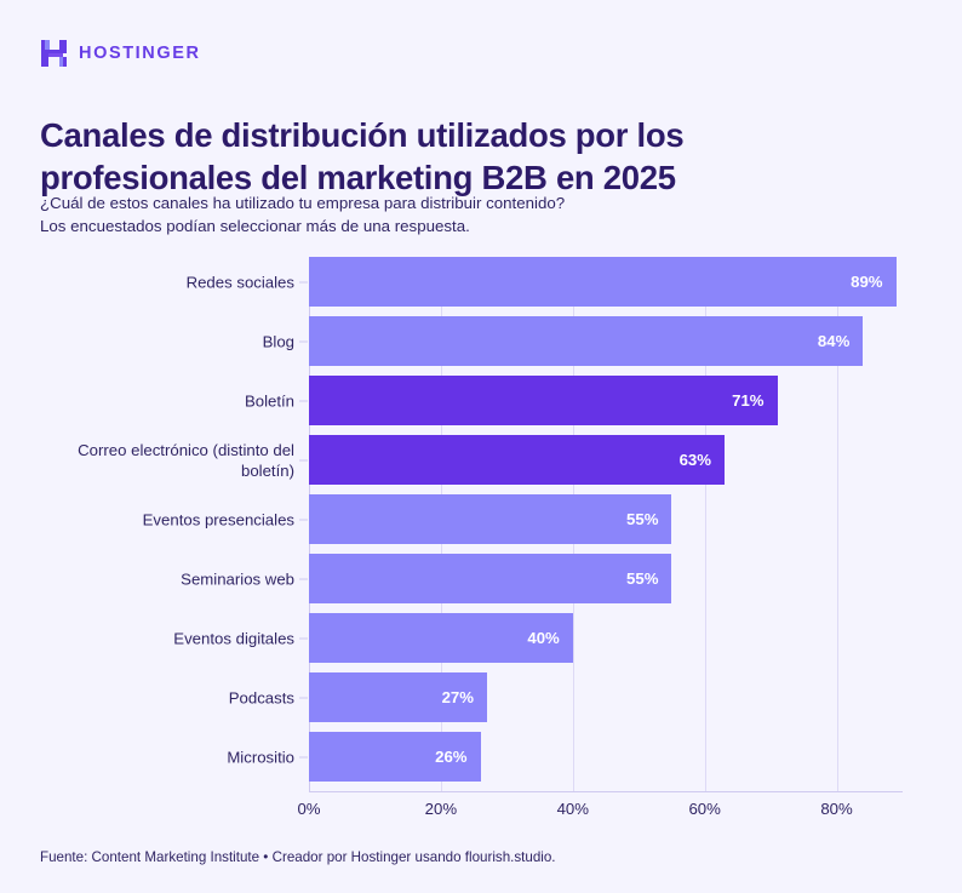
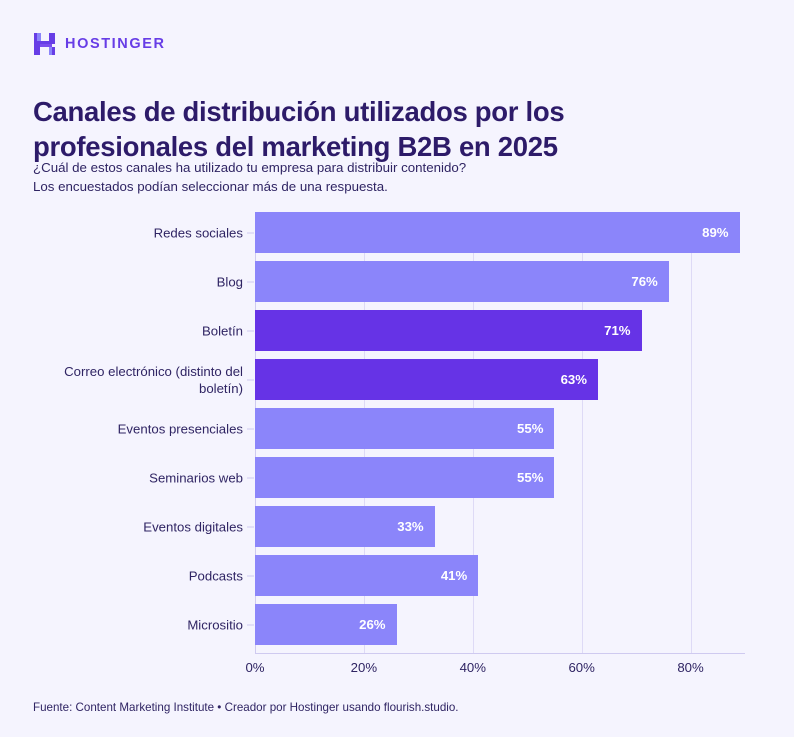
Blog: 84% -> 76%
Eventos digitales: 40% -> 33%
Podcasts: 27% -> 41%
